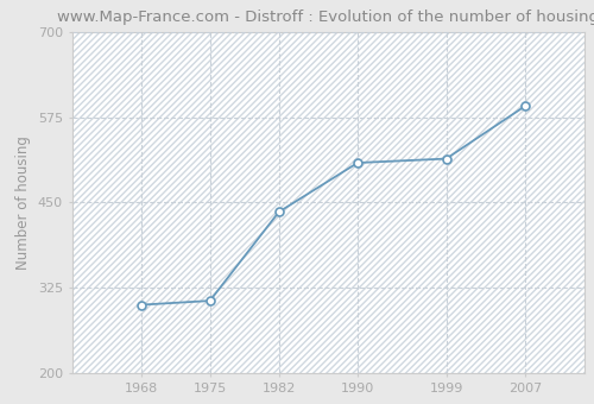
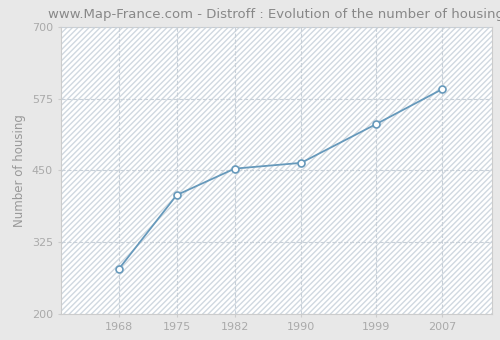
1968: 300 -> 278
1975: 306 -> 407
1982: 436 -> 453
1990: 508 -> 463
1999: 514 -> 530
